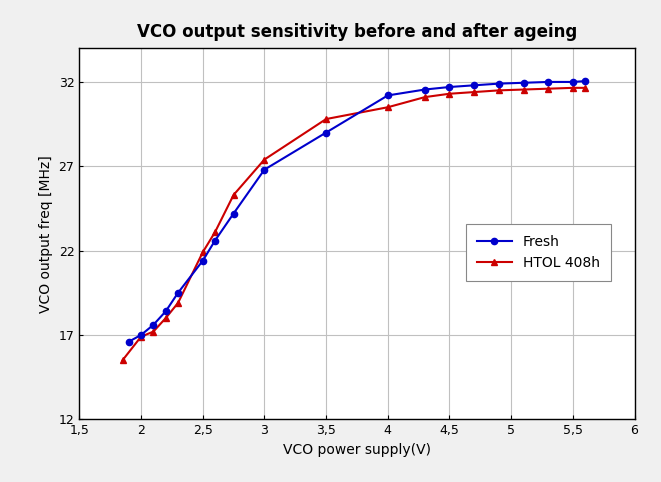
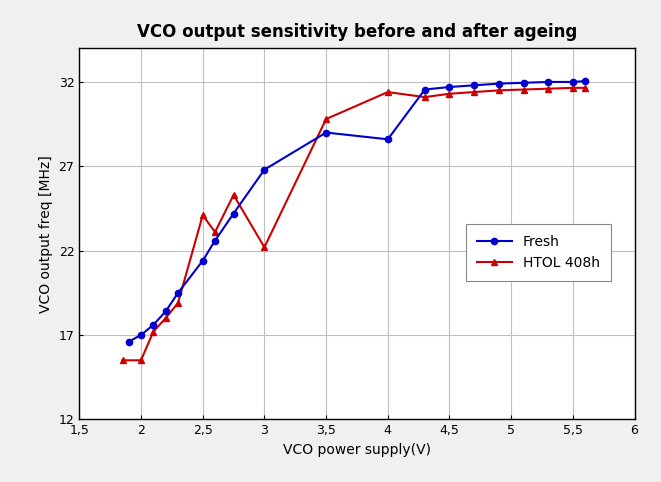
HTOL 408h/2: 16.9 -> 15.5
HTOL 408h/2,5: 21.9 -> 24.1
HTOL 408h/3: 27.4 -> 22.2
Fresh/4: 31.2 -> 28.6
HTOL 408h/4: 30.5 -> 31.4
